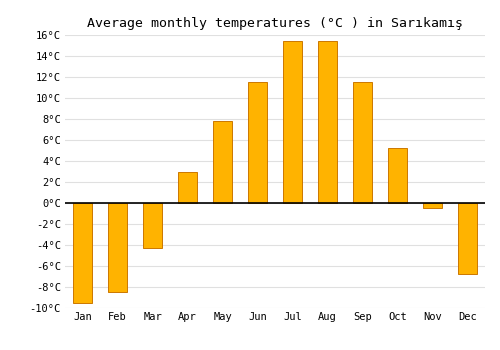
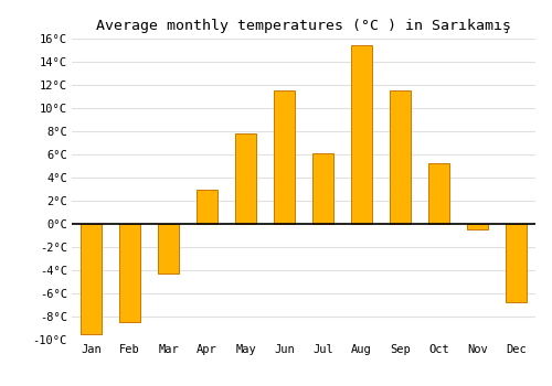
Jul: 15.4°C -> 6.1°C
